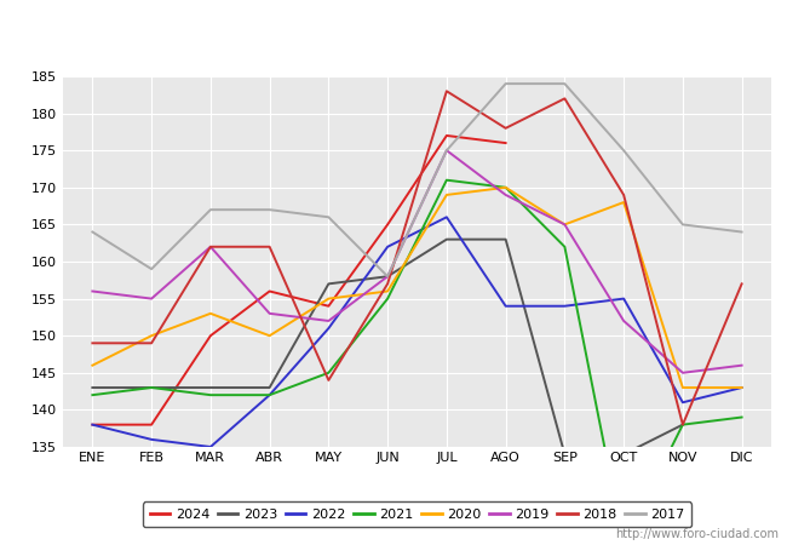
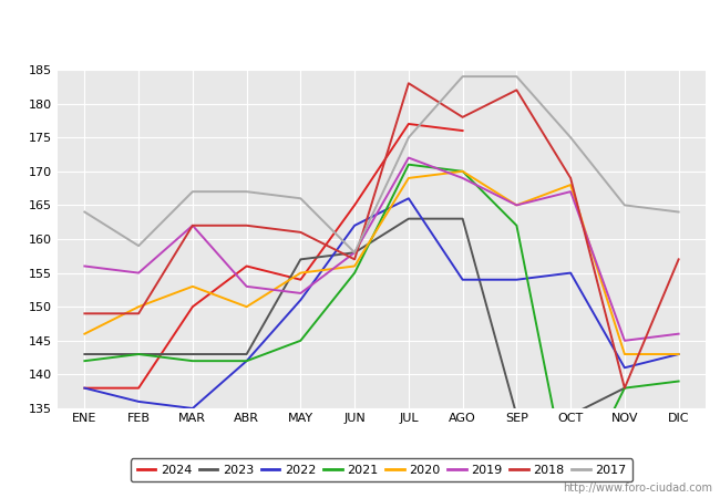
2018/MAY: 144 -> 161
2019/JUL: 175 -> 172
2019/OCT: 152 -> 167
